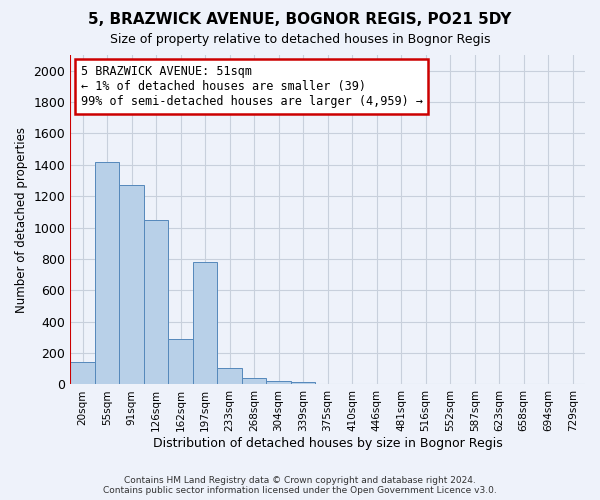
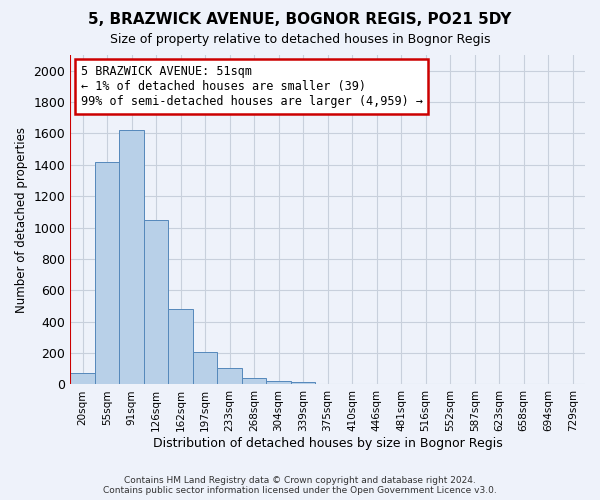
20sqm: 140 -> 80
91sqm: 1270 -> 1620
162sqm: 290 -> 480
197sqm: 780 -> 200
